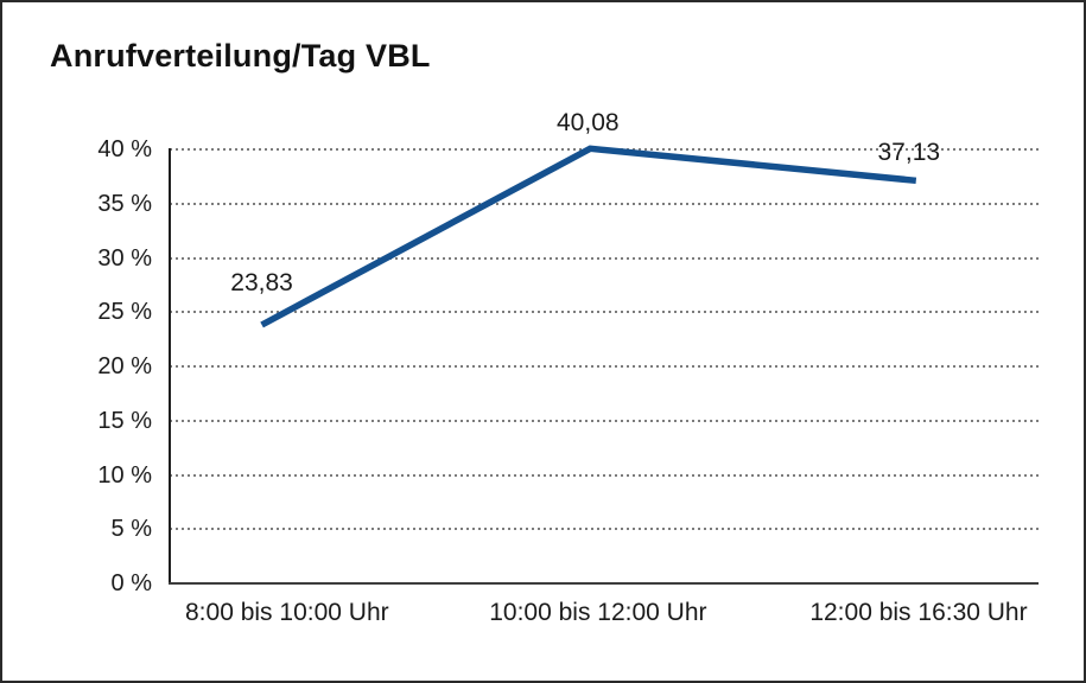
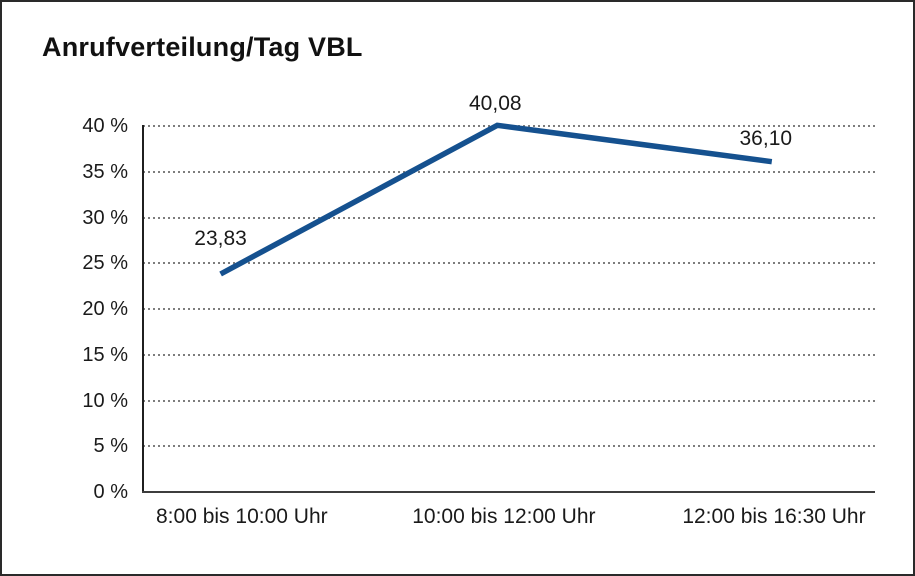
12:00 bis 16:30 Uhr: 37,13 -> 36,10
